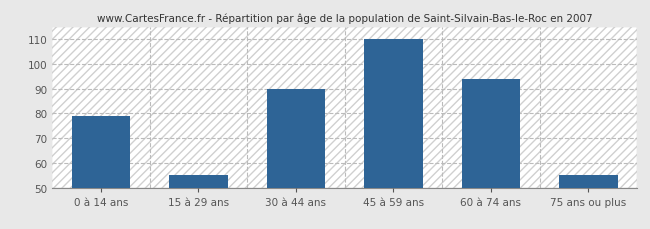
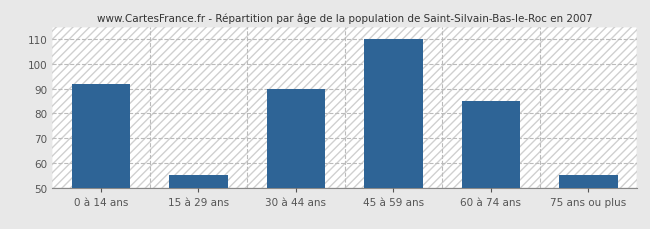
0 à 14 ans: 79 -> 92
60 à 74 ans: 94 -> 85
